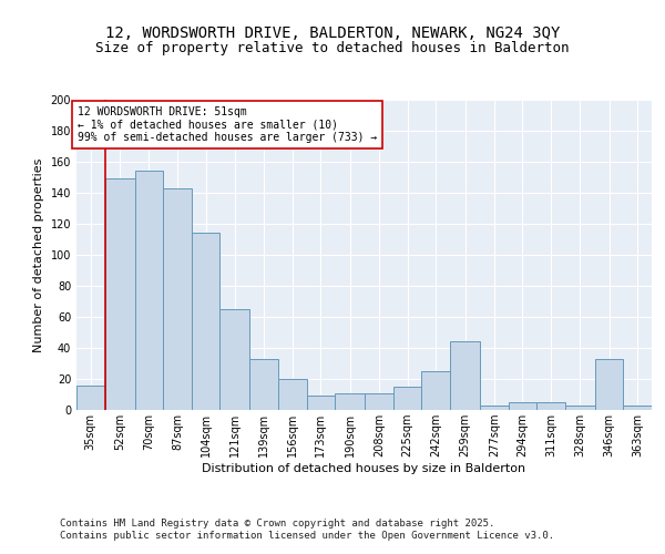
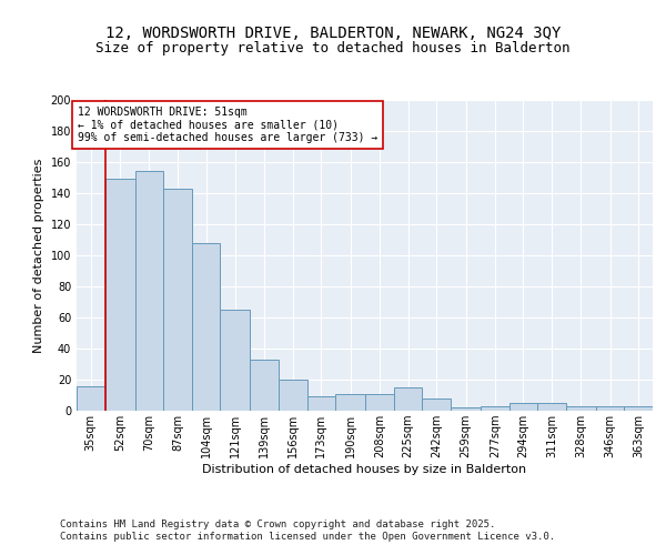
104sqm: 114 -> 108
242sqm: 25 -> 8
259sqm: 44 -> 2
346sqm: 33 -> 3
